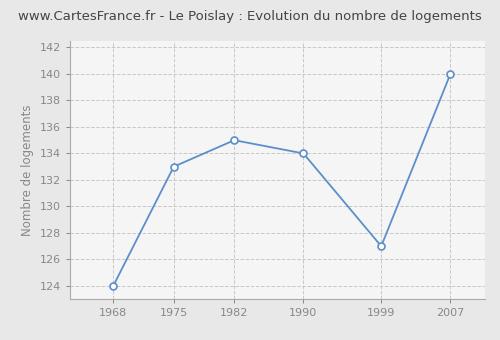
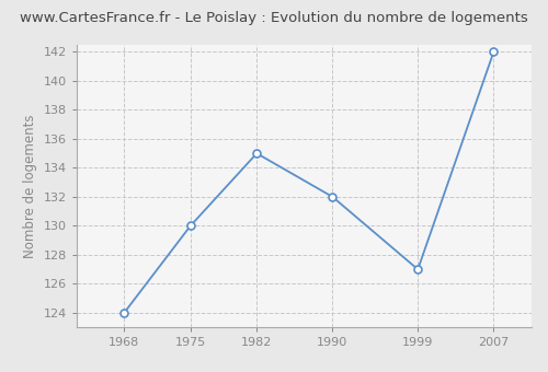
1975: 133 -> 130
1990: 134 -> 132
2007: 140 -> 142
